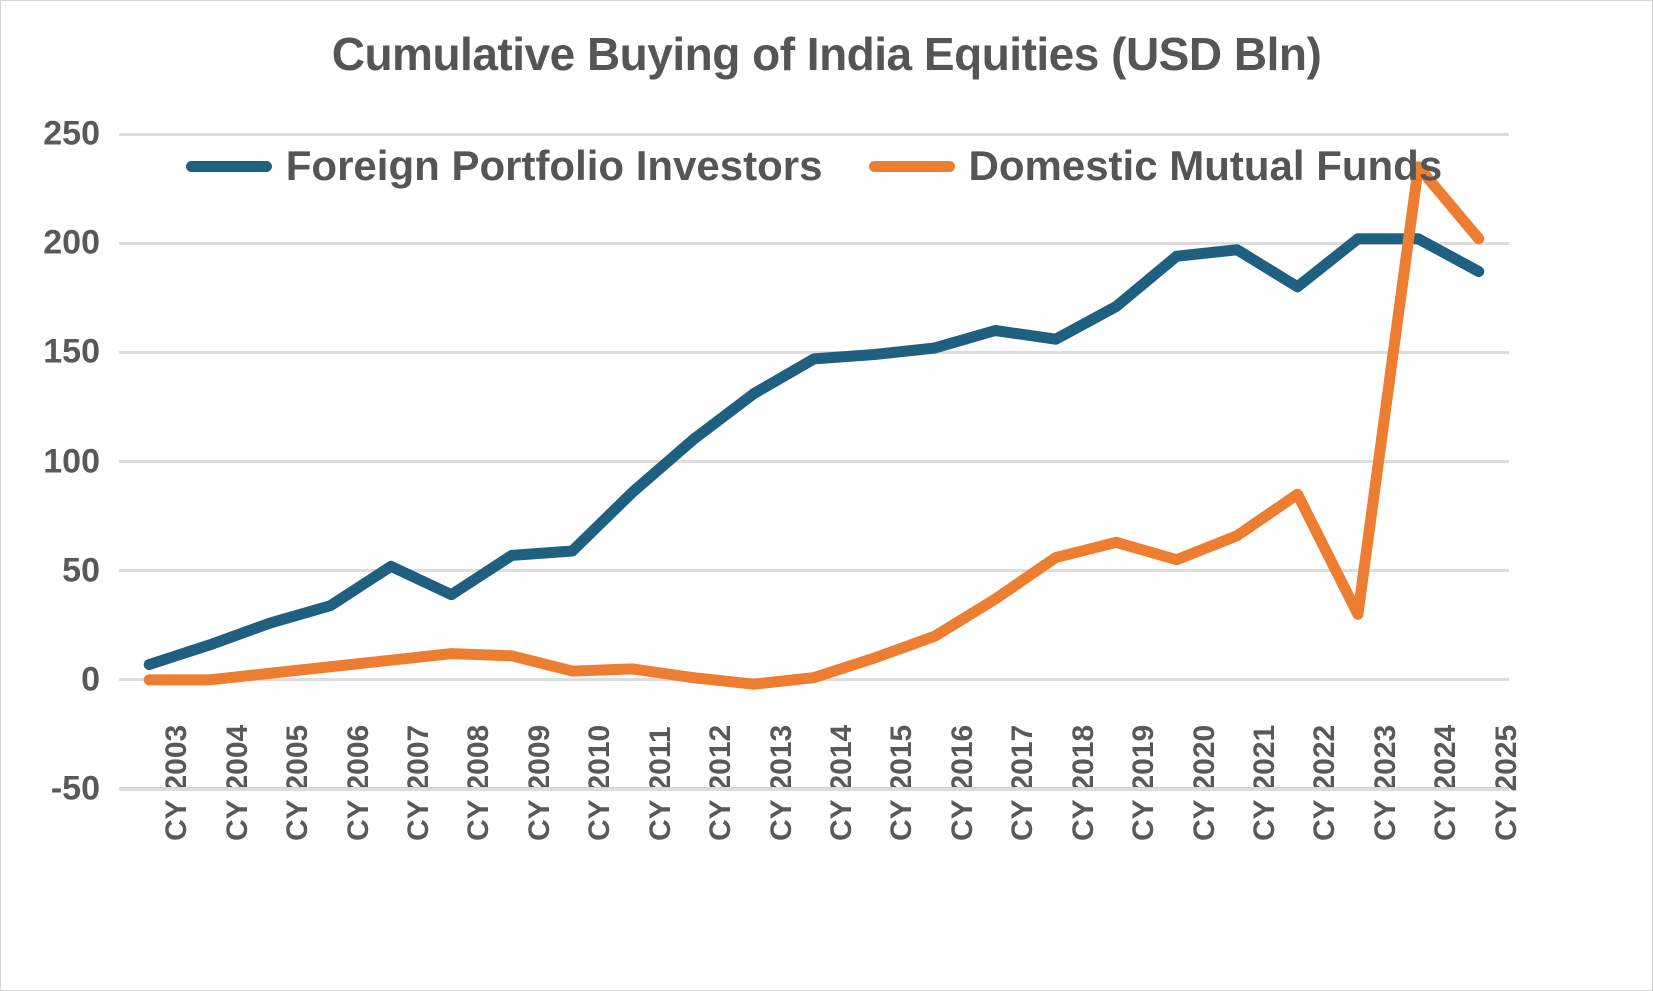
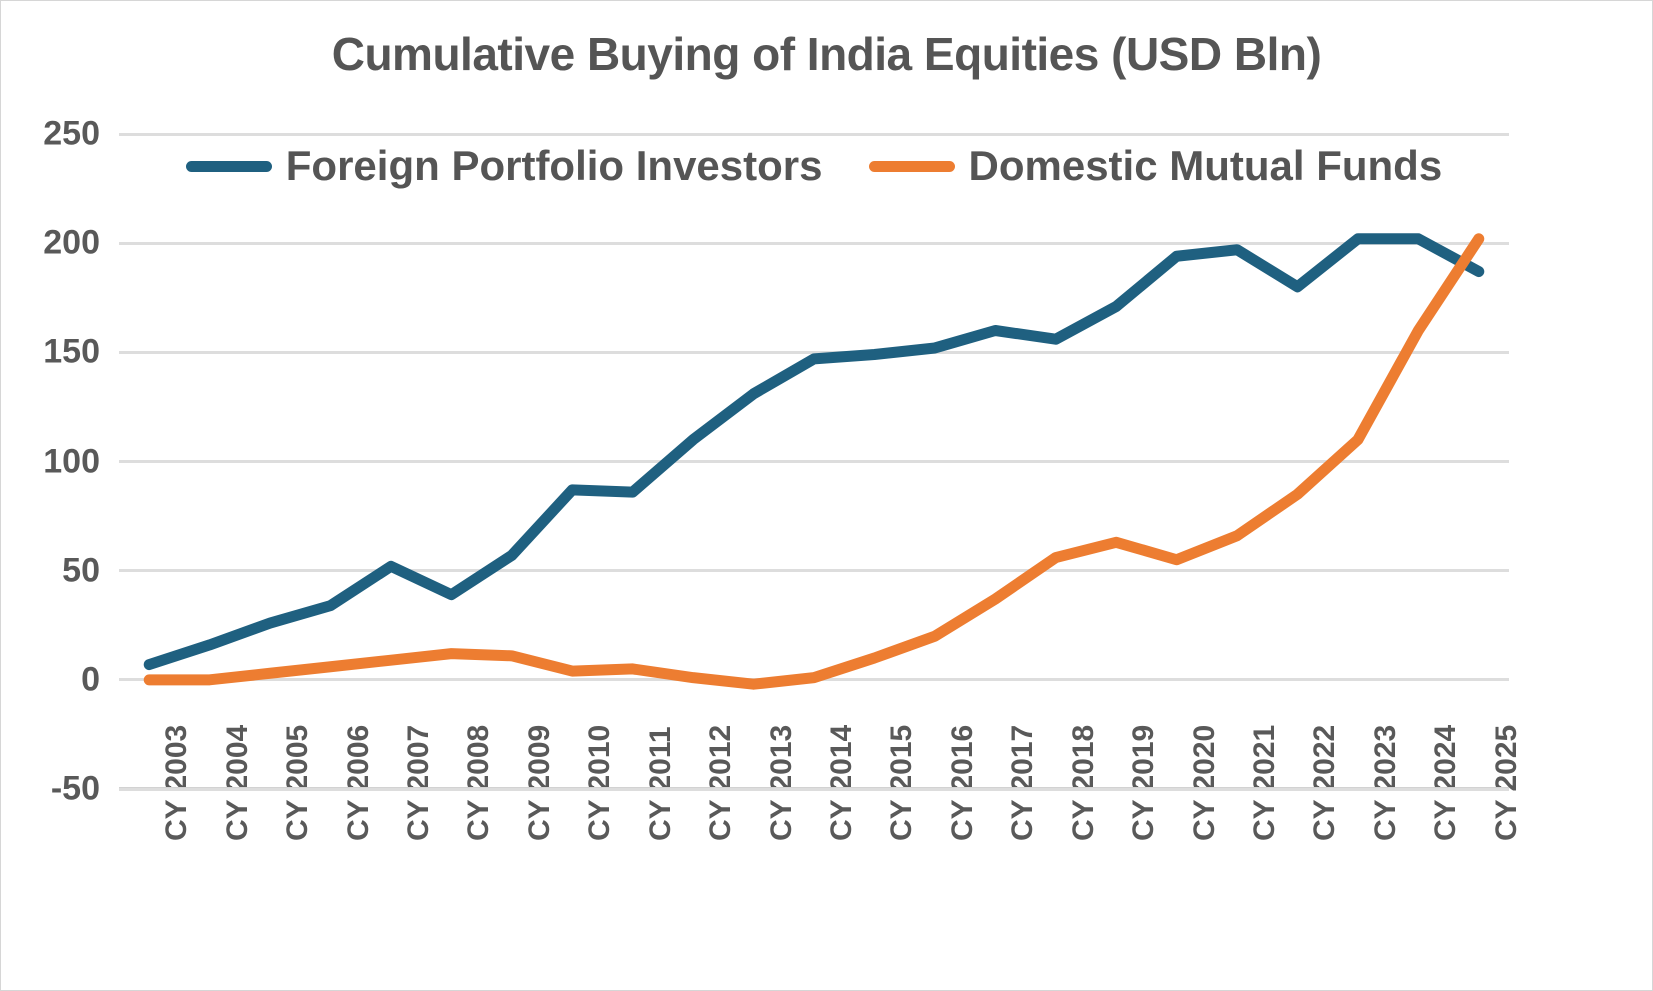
Foreign Portfolio Investors/CY 2010: 59 -> 87
Domestic Mutual Funds/CY 2023: 30 -> 110
Domestic Mutual Funds/CY 2024: 235 -> 160
